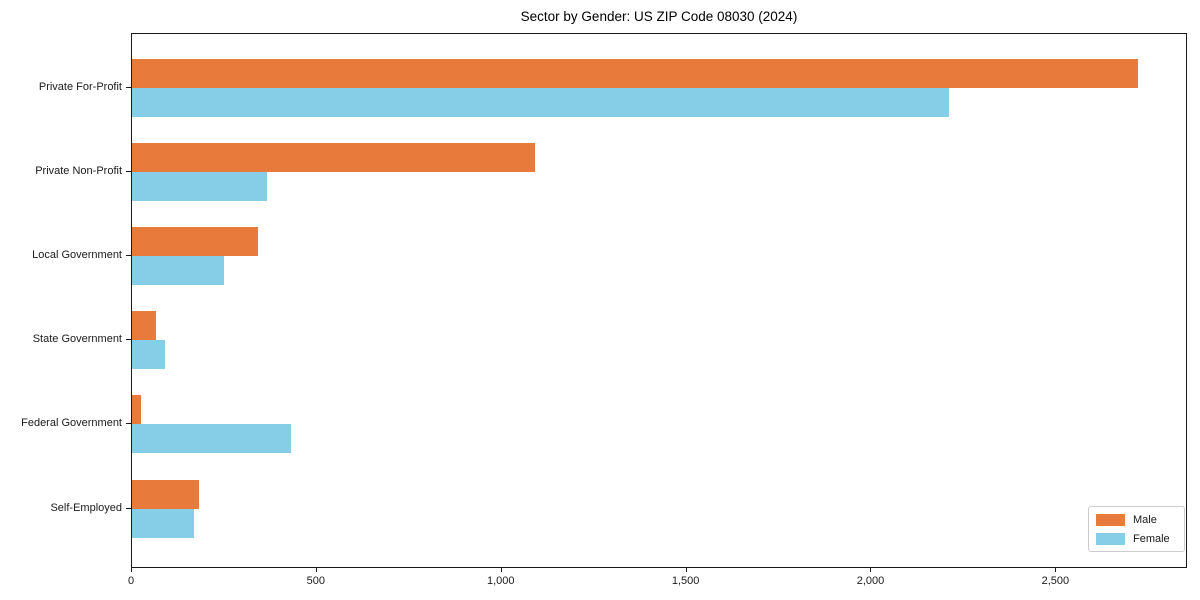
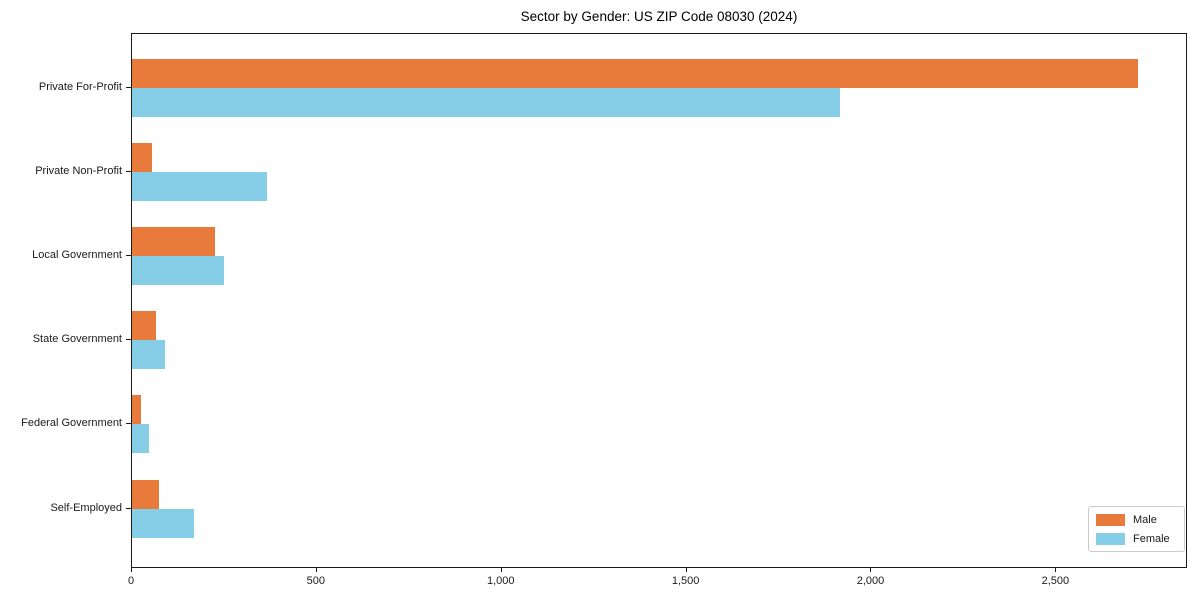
Female/Private For-Profit: 2210 -> 1920
Male/Private Non-Profit: 1090 -> 60
Male/Local Government: 340 -> 220
Female/Federal Government: 430 -> 50
Male/Self-Employed: 180 -> 70
